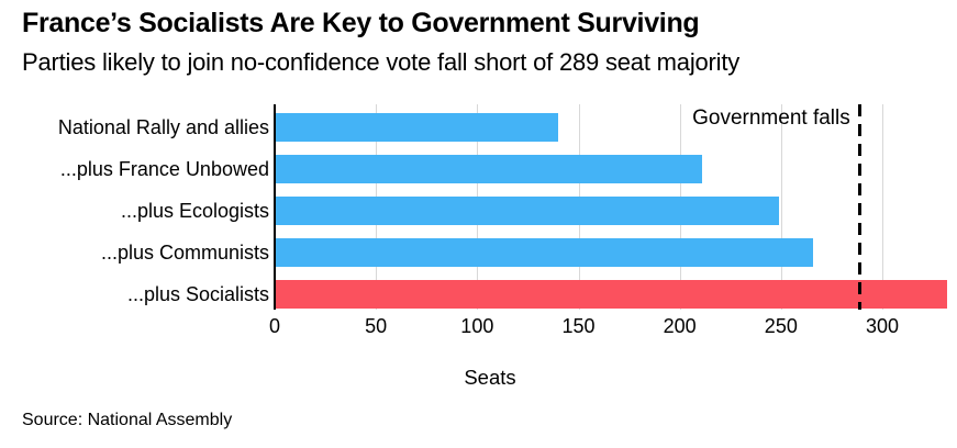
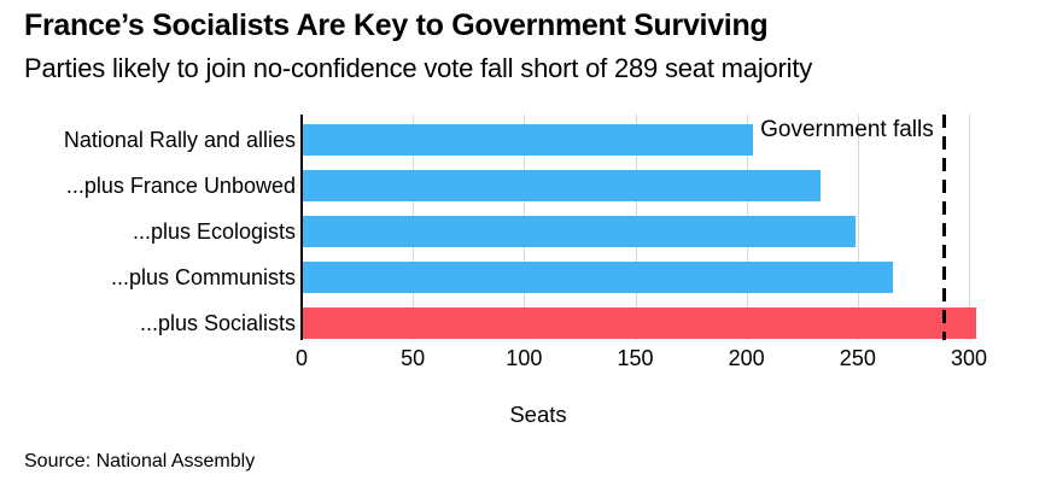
National Rally and allies: 140 -> 203
...plus France Unbowed: 211 -> 233
...plus Socialists: 332 -> 303
